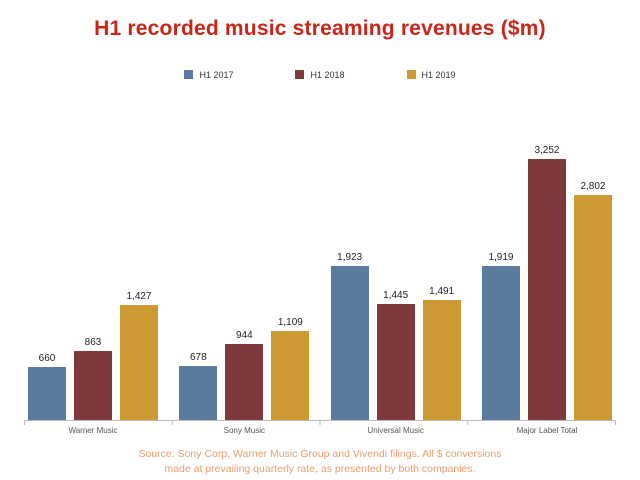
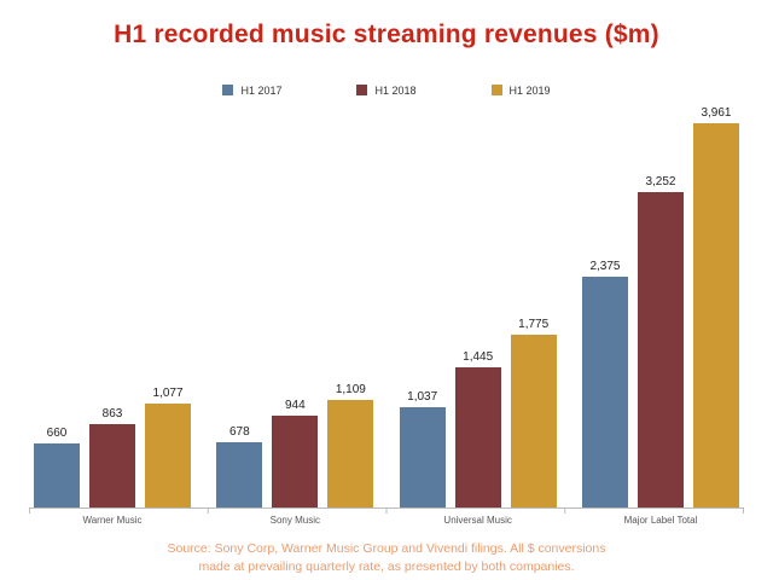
H1 2019/Warner Music: 1,427 -> 1,077
H1 2017/Universal Music: 1,923 -> 1,037
H1 2019/Universal Music: 1,491 -> 1,775
H1 2017/Major Label Total: 1,919 -> 2,375
H1 2019/Major Label Total: 2,802 -> 3,961
